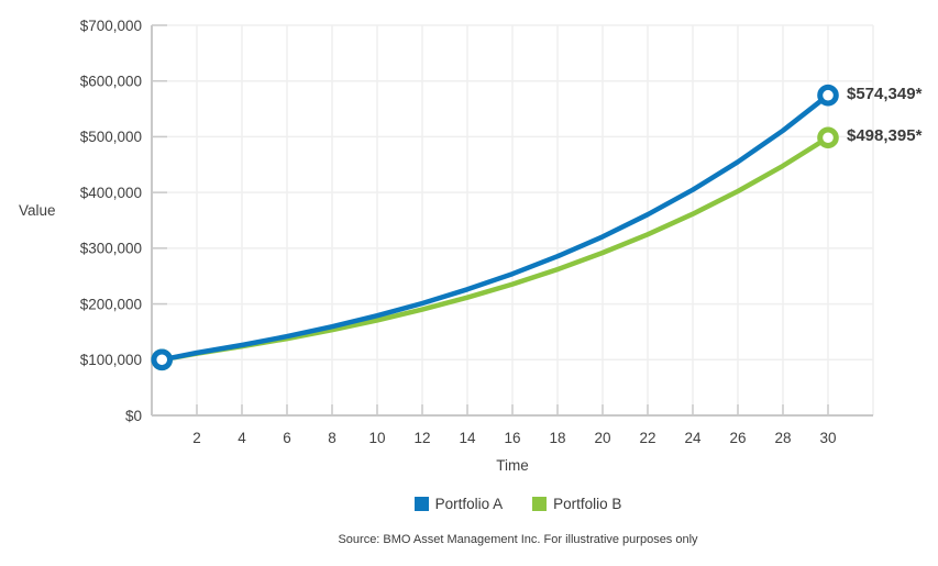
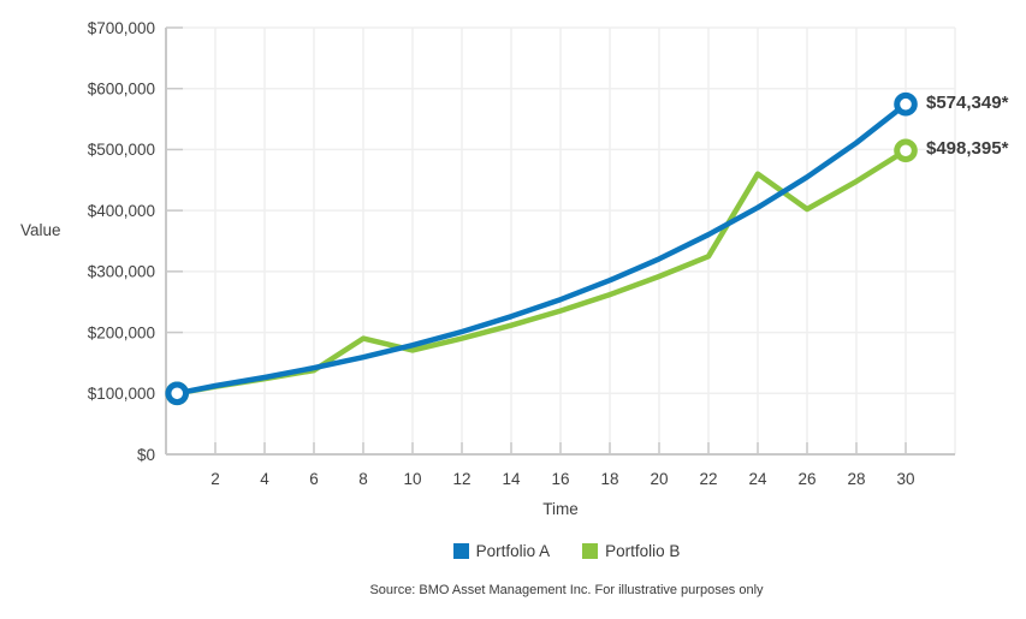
Portfolio B/8: $150000 -> $190000
Portfolio B/24: $360000 -> $460000
